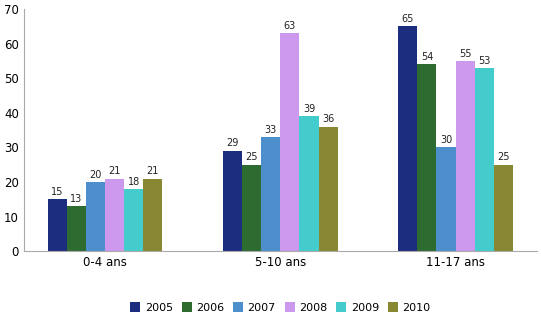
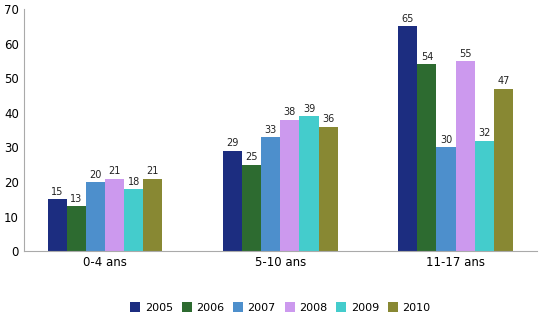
2008/5-10 ans: 63 -> 38
2009/11-17 ans: 53 -> 32
2010/11-17 ans: 25 -> 47
